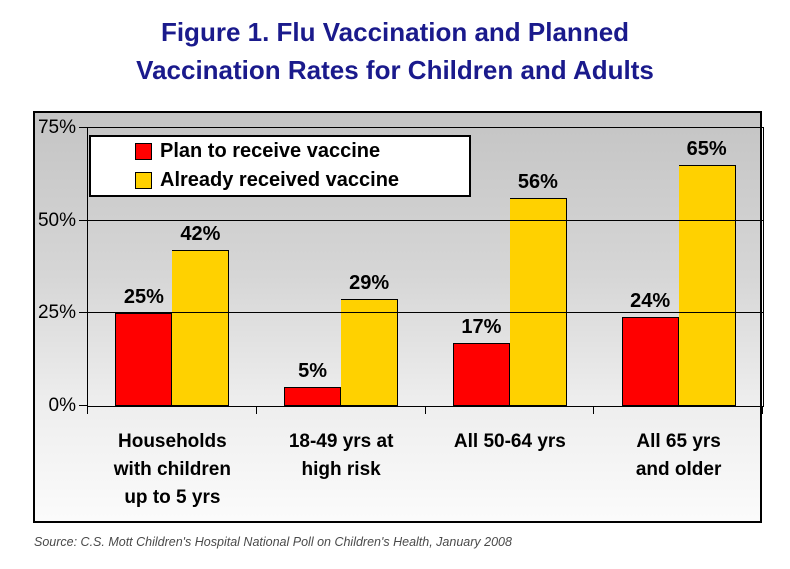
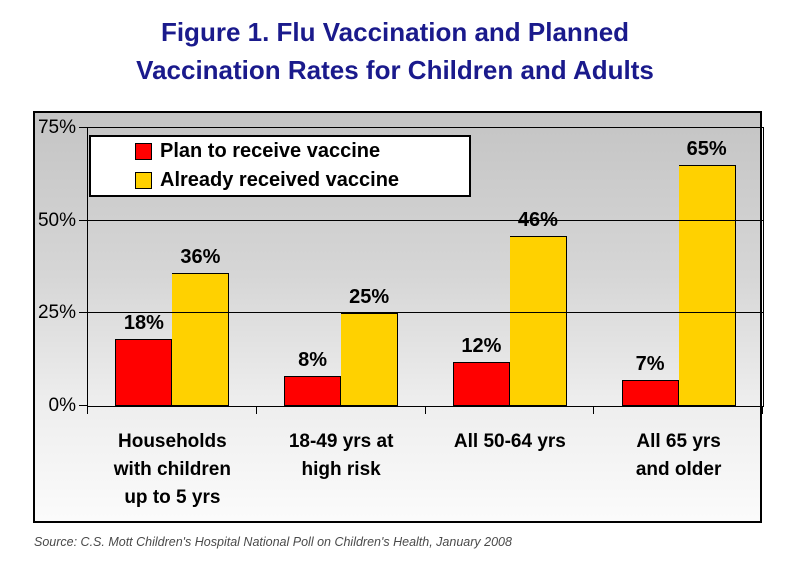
Plan to receive vaccine/Households with children up to 5 yrs: 25% -> 18%
Already received vaccine/Households with children up to 5 yrs: 42% -> 36%
Plan to receive vaccine/18-49 yrs at high risk: 5% -> 8%
Already received vaccine/18-49 yrs at high risk: 29% -> 25%
Plan to receive vaccine/All 50-64 yrs: 17% -> 12%
Already received vaccine/All 50-64 yrs: 56% -> 46%
Plan to receive vaccine/All 65 yrs and older: 24% -> 7%
